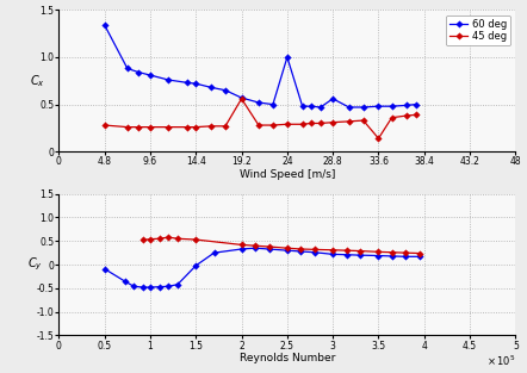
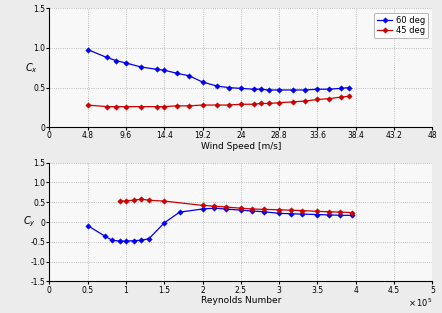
60 deg/4.8: 1.34 -> 0.98
45 deg/19.2: 0.56 -> 0.28
60 deg/24: 1.00 -> 0.49
60 deg/28.8: 0.56 -> 0.47
45 deg/33.6: 0.14 -> 0.35
